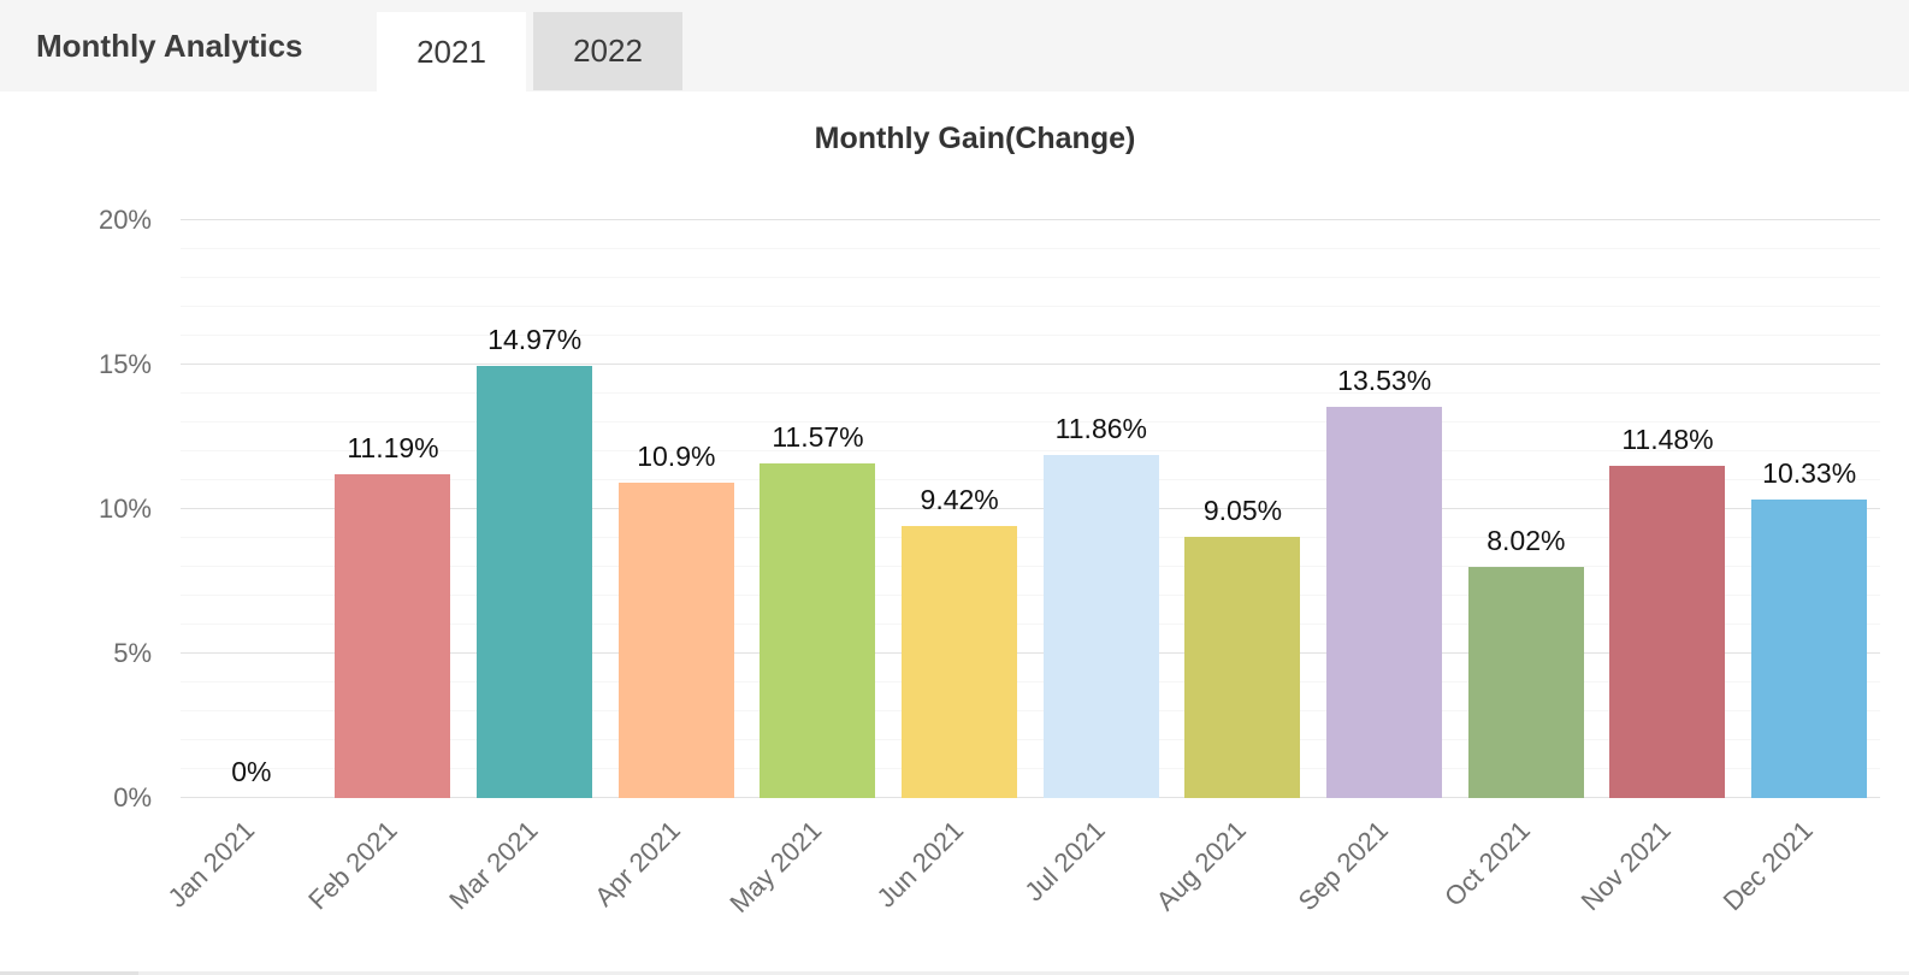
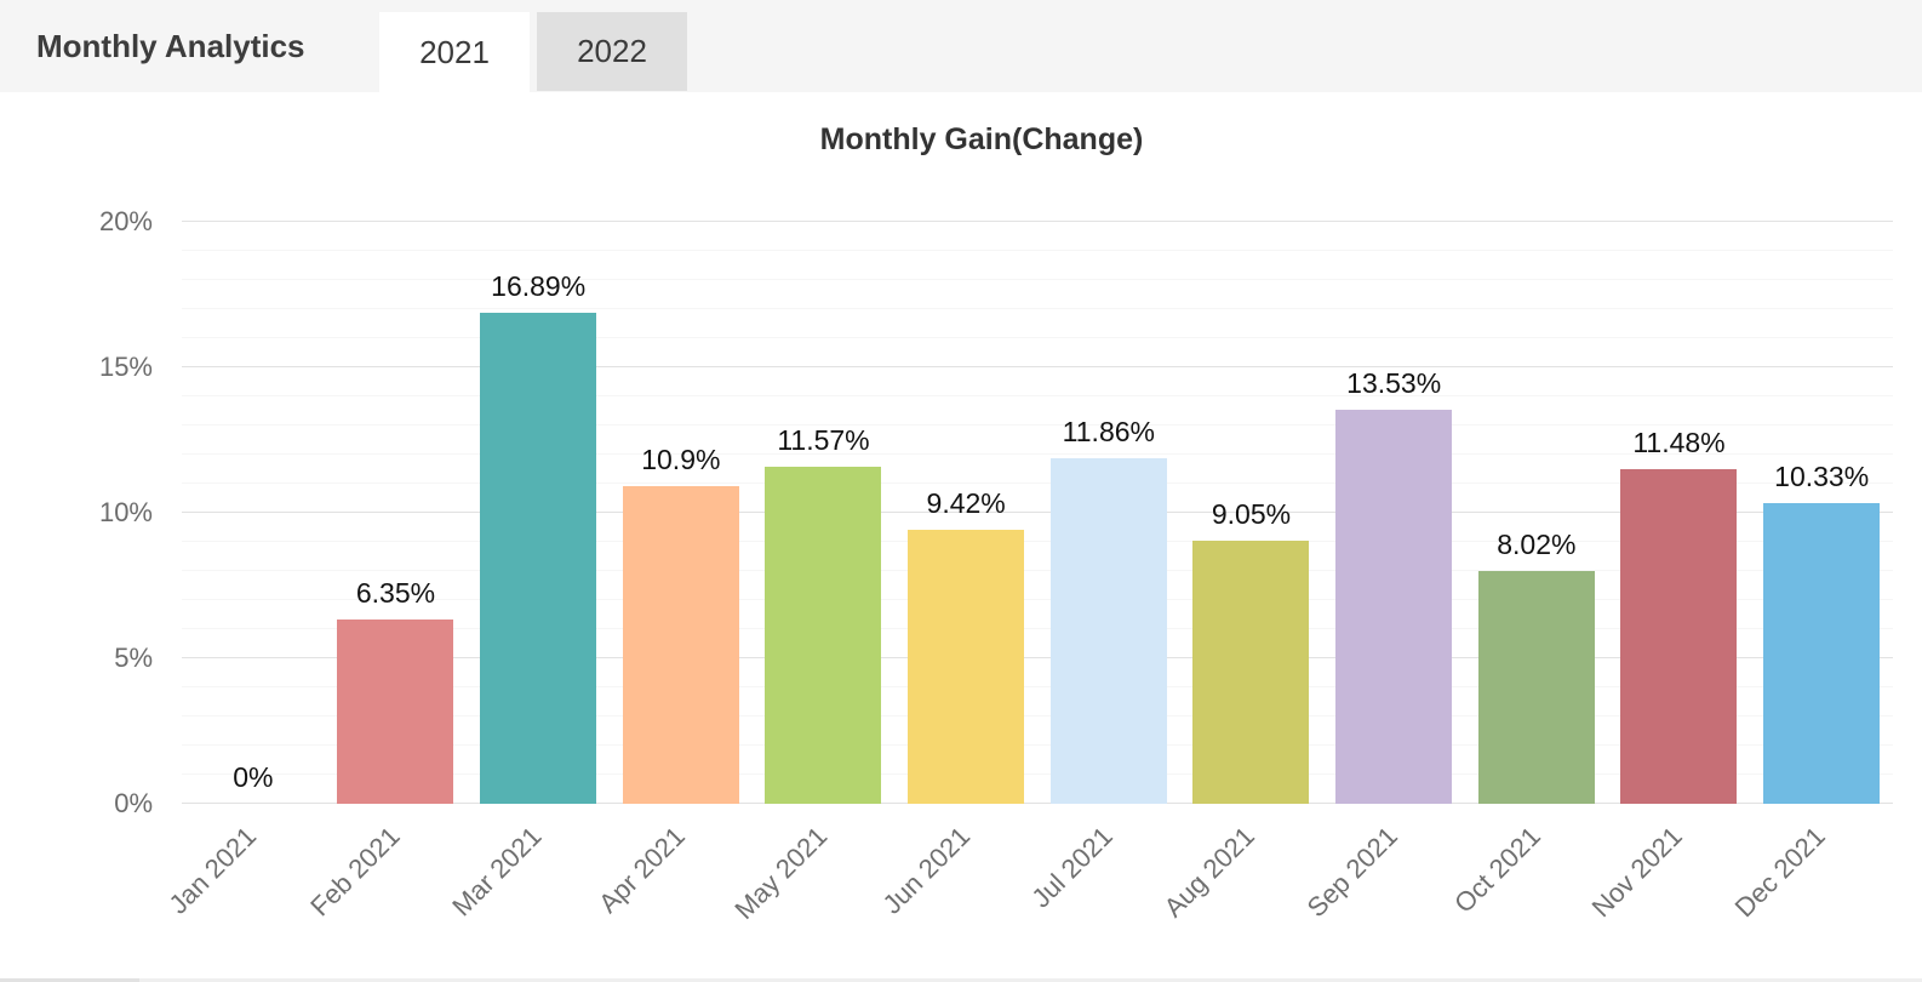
Feb 2021: 11.19% -> 6.35%
Mar 2021: 14.97% -> 16.89%
